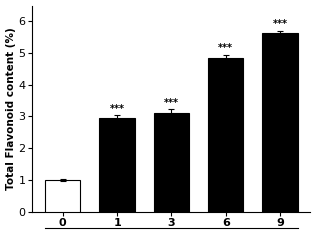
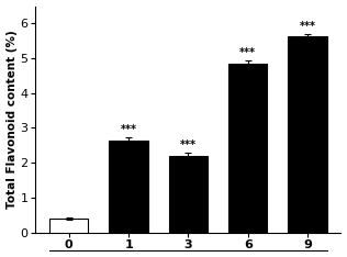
0: 1.00 -> 0.40
1: 2.95 -> 2.65
3: 3.12 -> 2.20
